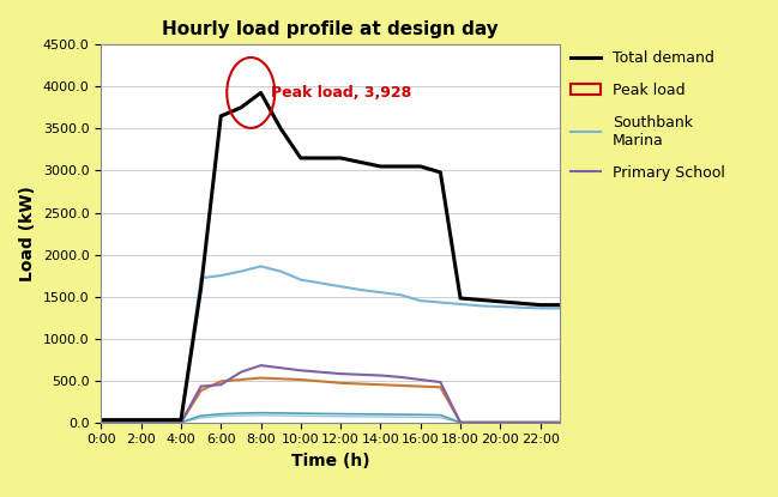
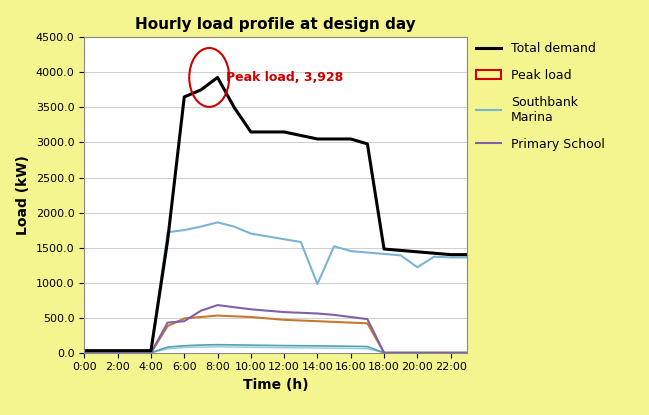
Southbank Marina/14:00: 1550 -> 980
Southbank Marina/20:00: 1380 -> 1220
